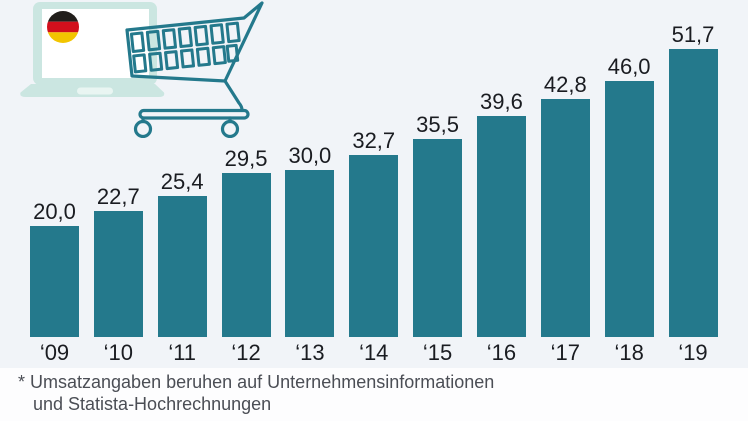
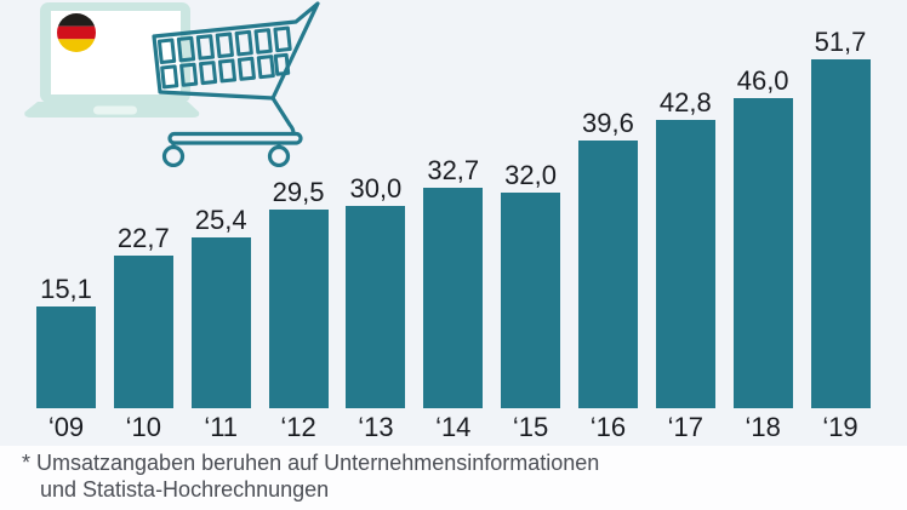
‘09: 20,0 -> 15,1
‘15: 35,5 -> 32,0
